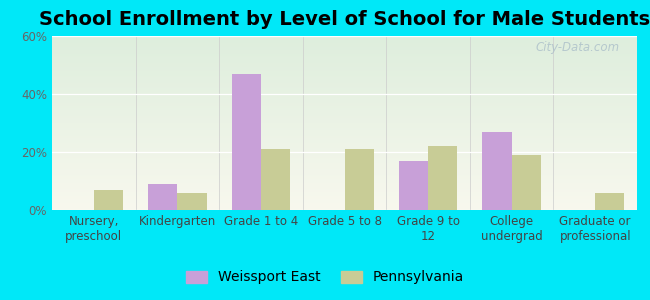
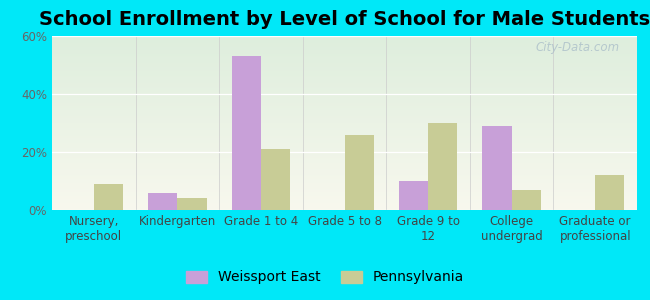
Pennsylvania/Nursery, preschool: 7% -> 9%
Weissport East/Kindergarten: 9% -> 6%
Pennsylvania/Kindergarten: 6% -> 4%
Weissport East/Grade 1 to 4: 47% -> 53%
Pennsylvania/Grade 5 to 8: 21% -> 26%
Weissport East/Grade 9 to 12: 17% -> 10%
Pennsylvania/Grade 9 to 12: 22% -> 30%
Weissport East/College undergrad: 27% -> 29%
Pennsylvania/College undergrad: 19% -> 7%
Pennsylvania/Graduate or professional: 6% -> 12%
